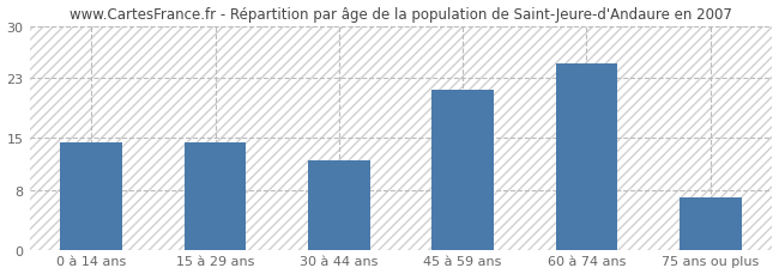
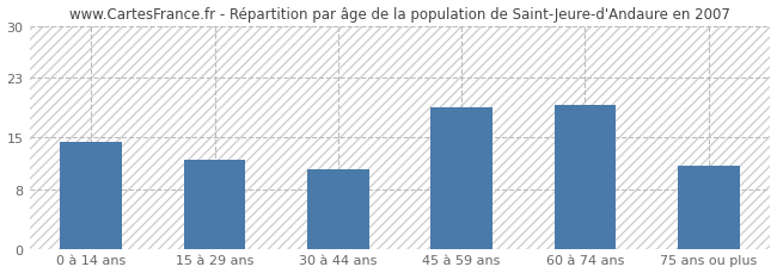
15 à 29 ans: 14.3 -> 12.0
30 à 44 ans: 12.0 -> 10.6
45 à 59 ans: 21.5 -> 19.0
60 à 74 ans: 25.0 -> 19.4
75 ans ou plus: 7.0 -> 11.2
